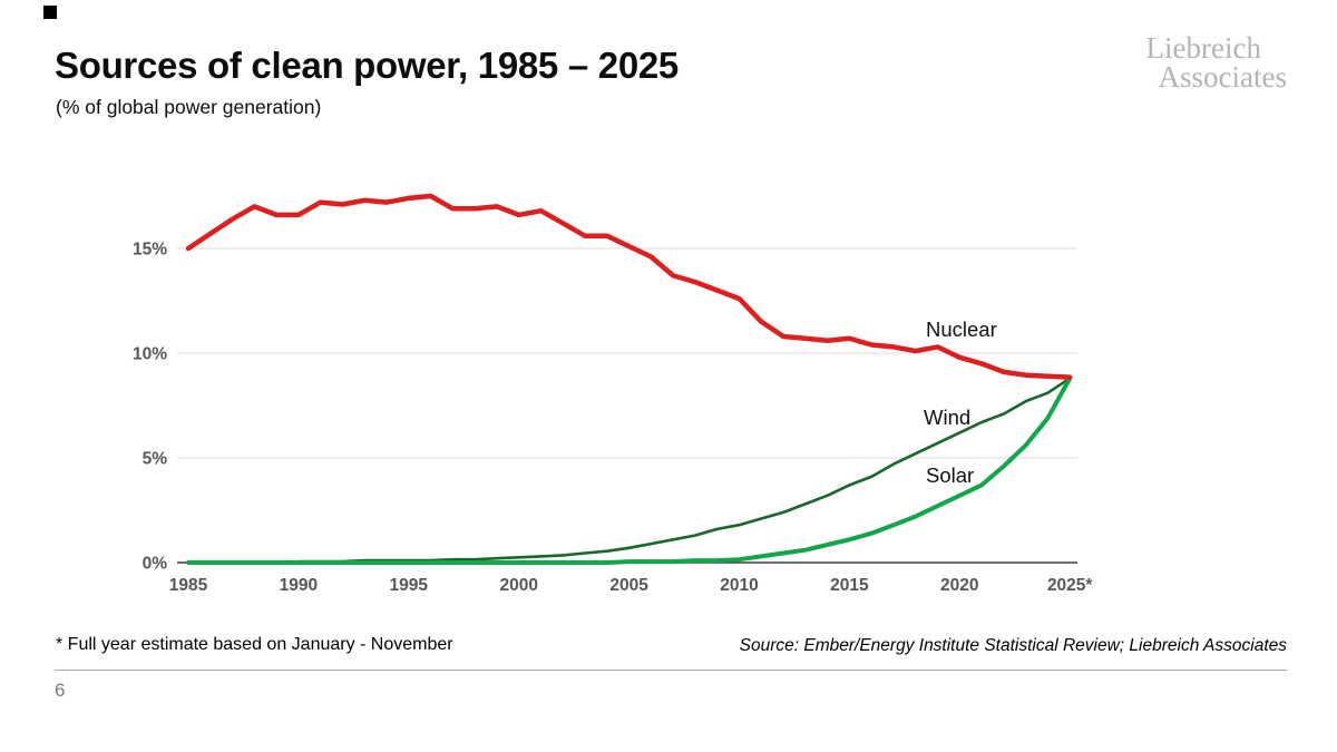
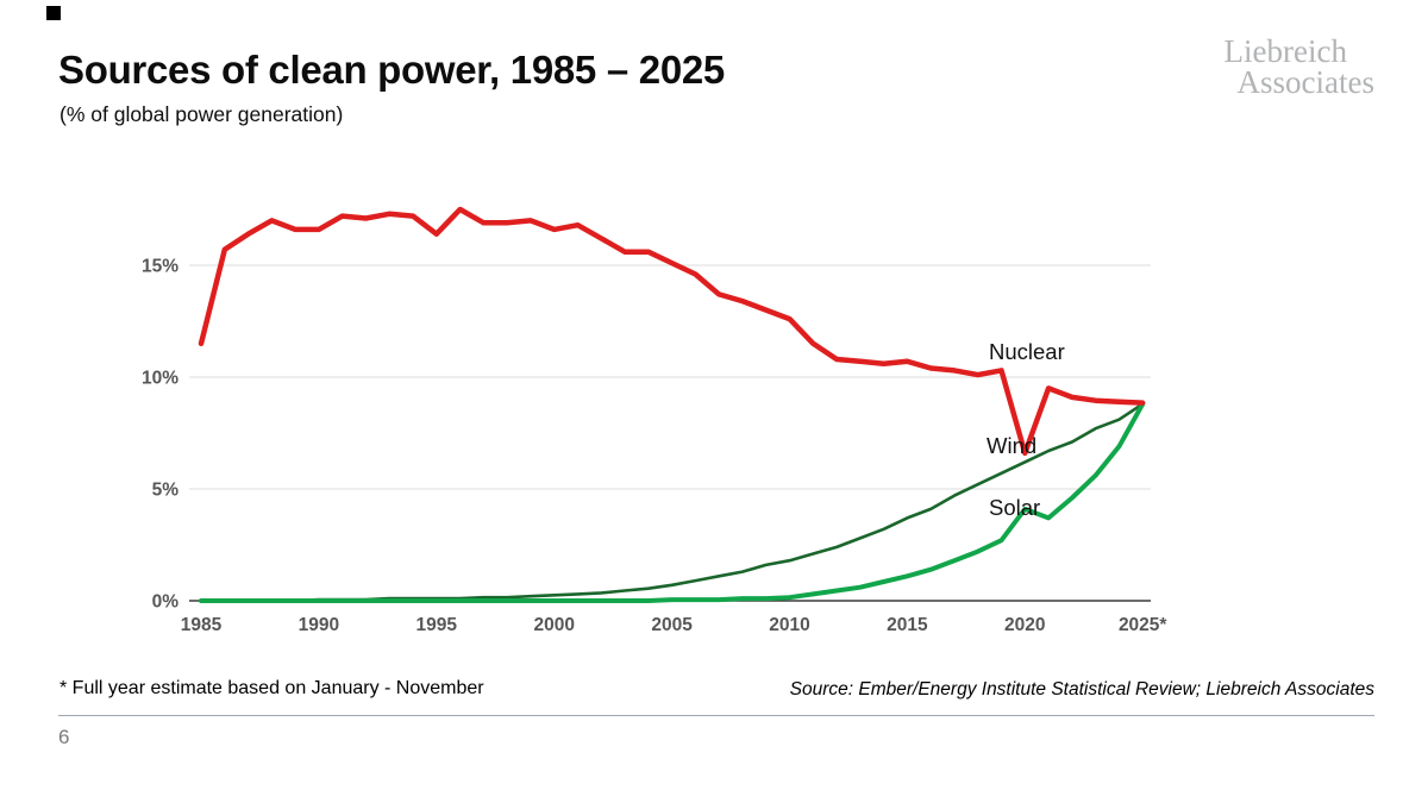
Nuclear/1985: 15.0% -> 11.5%
Nuclear/1995: 17.4% -> 16.4%
Nuclear/2020: 9.8% -> 6.6%
Solar/2020: 3.2% -> 4.1%
